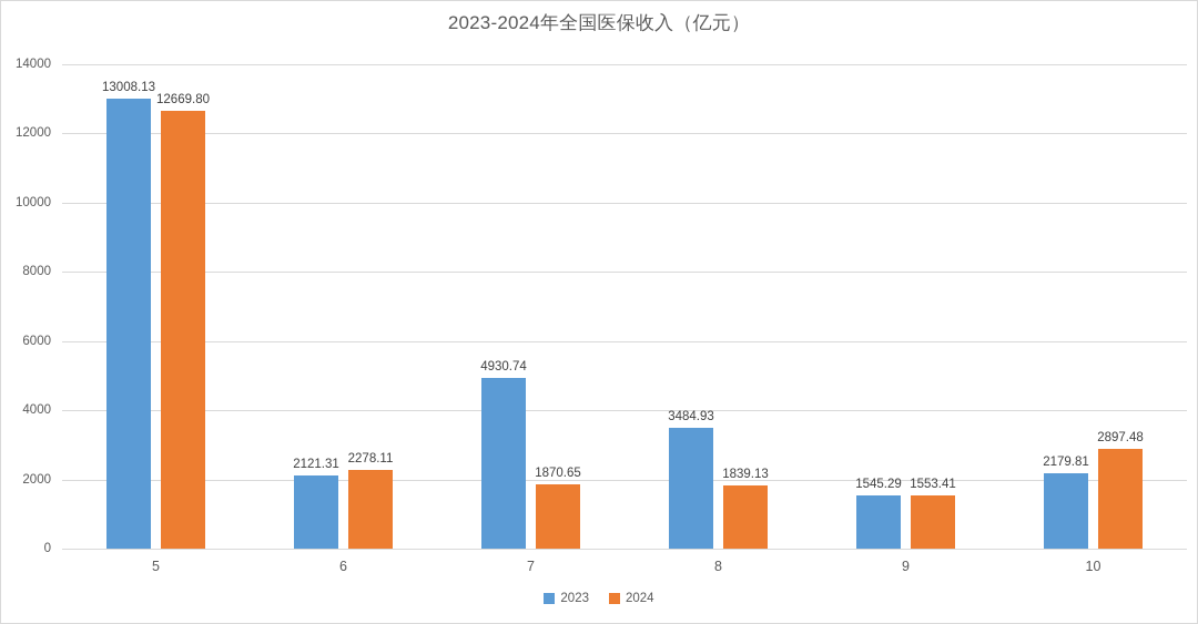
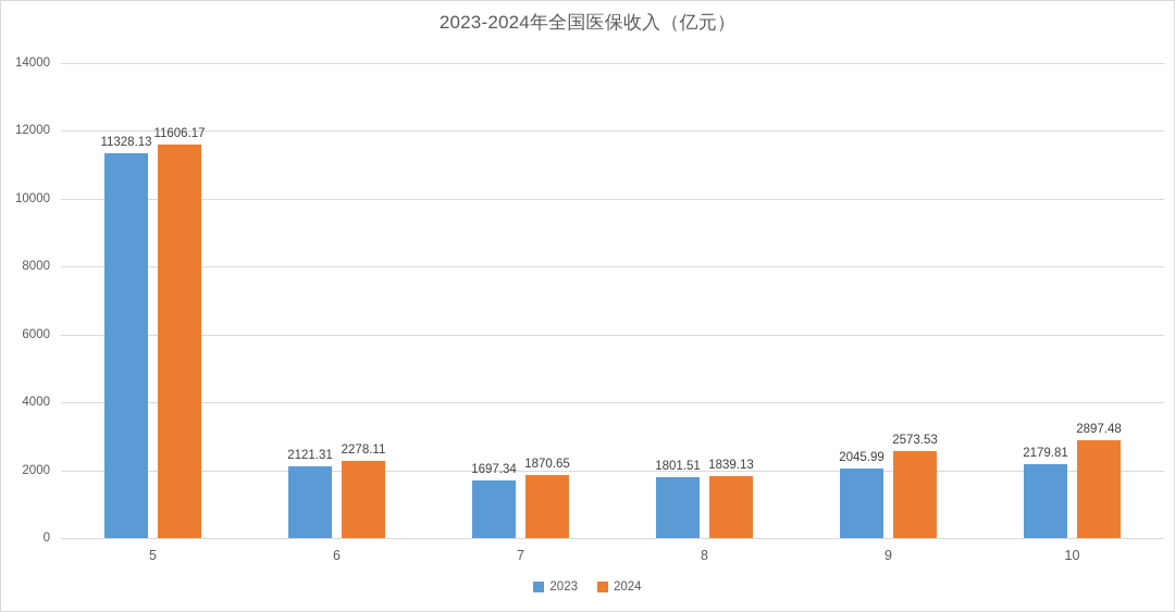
2023/5: 13008.13 -> 11328.13
2024/5: 12669.80 -> 11606.17
2023/7: 4930.74 -> 1697.34
2023/8: 3484.93 -> 1801.51
2023/9: 1545.29 -> 2045.99
2024/9: 1553.41 -> 2573.53
